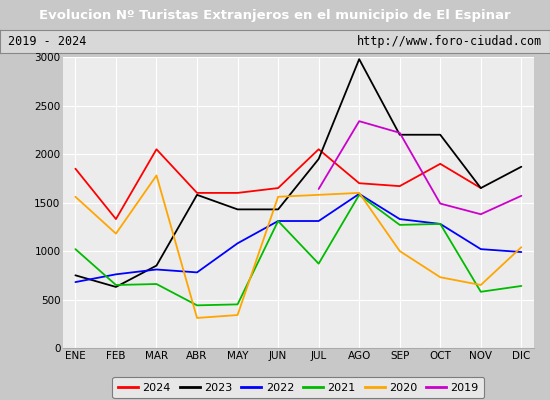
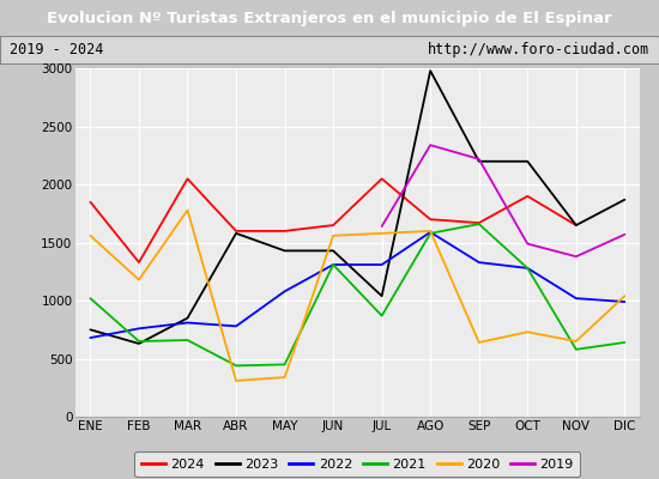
2023/JUL: 1950 -> 1040
2021/SEP: 1270 -> 1660
2020/SEP: 1000 -> 640
